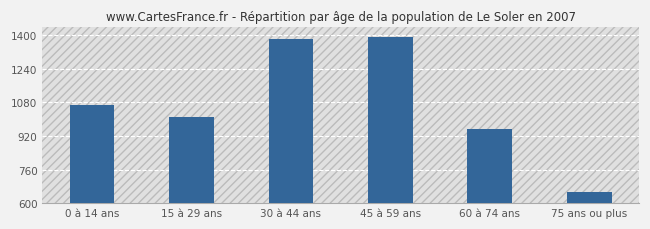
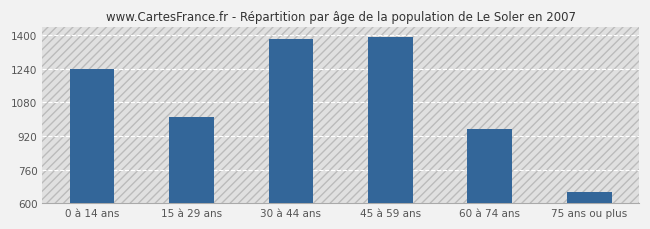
0 à 14 ans: 1070 -> 1238
